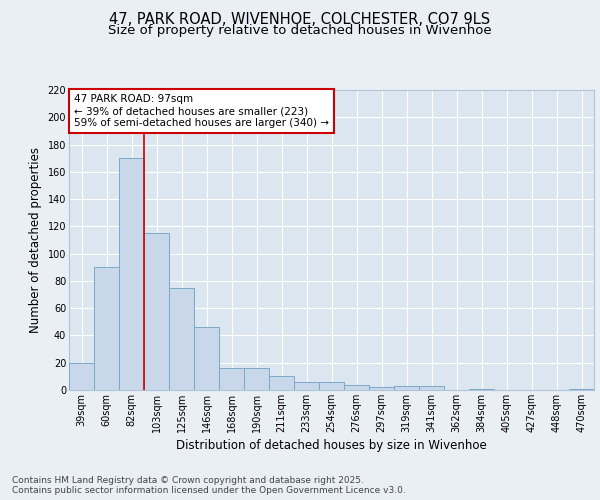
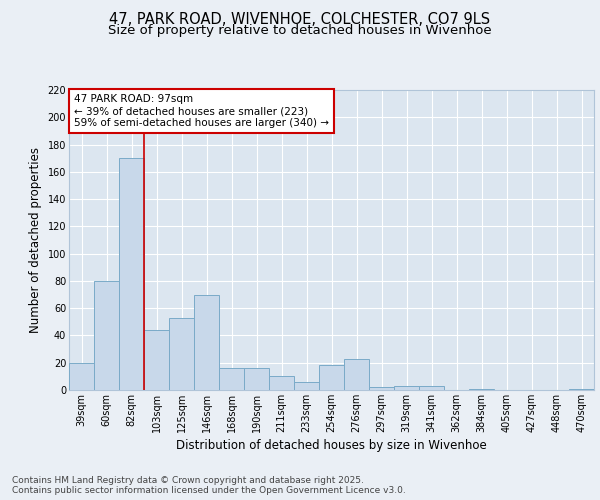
60sqm: 90 -> 80
103sqm: 115 -> 44
125sqm: 75 -> 53
146sqm: 46 -> 70
254sqm: 6 -> 18
276sqm: 4 -> 23
